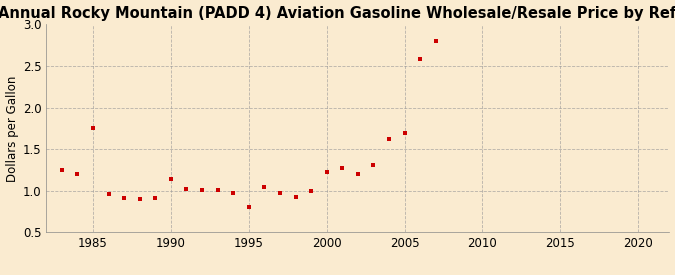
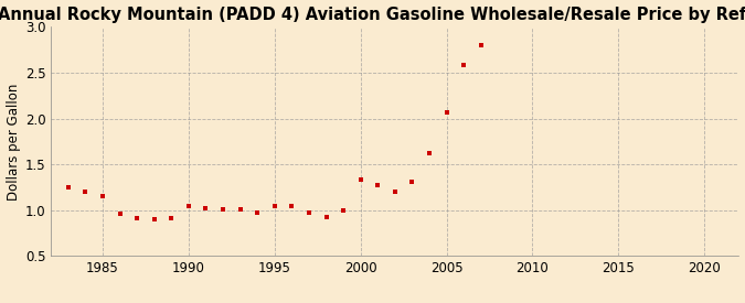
1985: 1.76 -> 1.15
1990: 1.14 -> 1.04
1995: 0.80 -> 1.04
2000: 1.22 -> 1.33
2005: 1.70 -> 2.07
